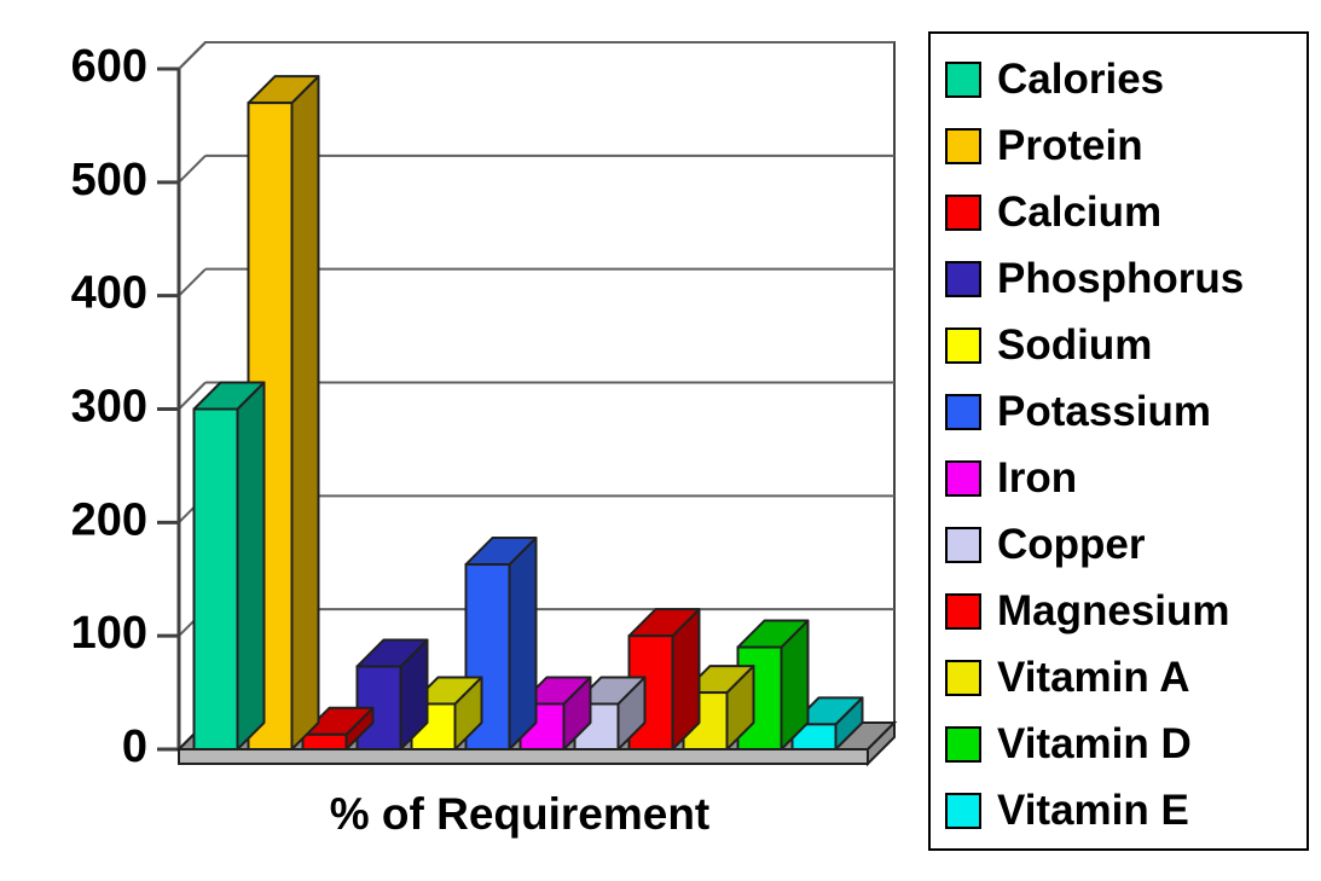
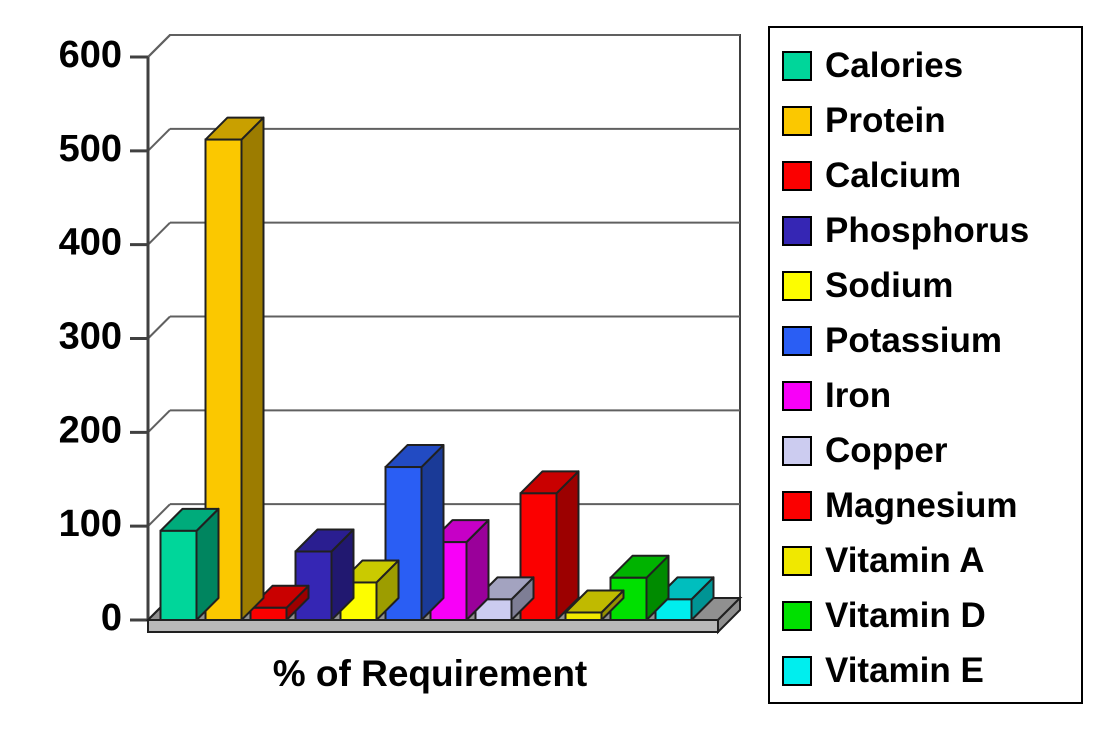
Calories: 300 -> 100
Protein: 570 -> 510
Iron: 40 -> 80
Copper: 40 -> 20
Magnesium: 100 -> 140
Vitamin A: 50 -> 10
Vitamin D: 90 -> 40
